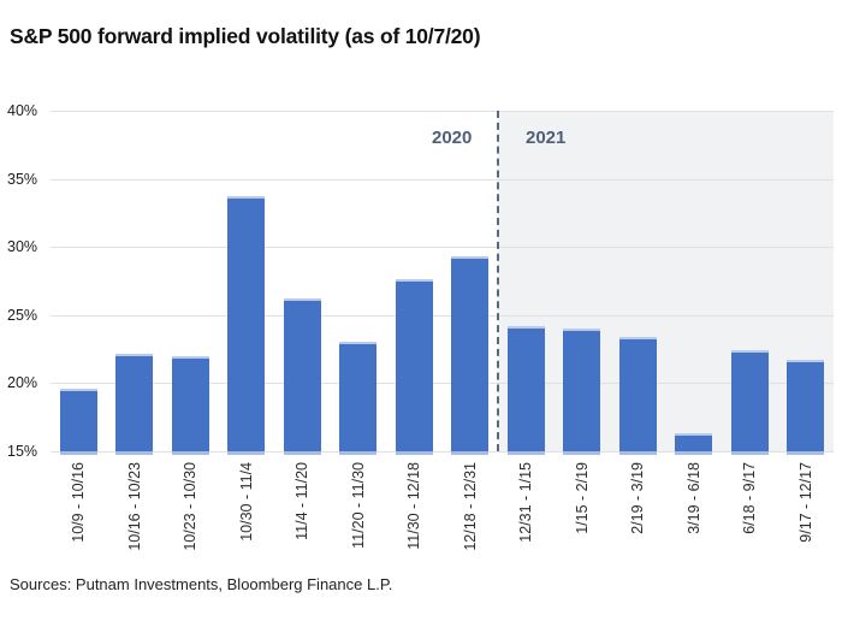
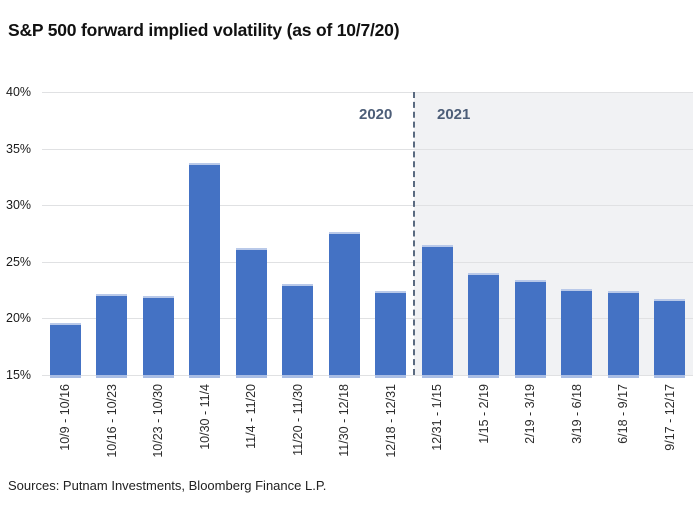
12/18 - 12/31: 29.3% -> 22.4%
12/31 - 1/15: 24.2% -> 26.5%
3/19 - 6/18: 16.3% -> 22.6%
